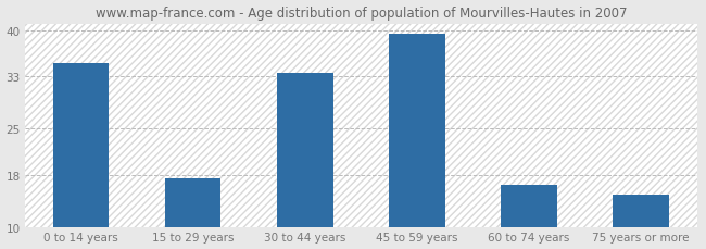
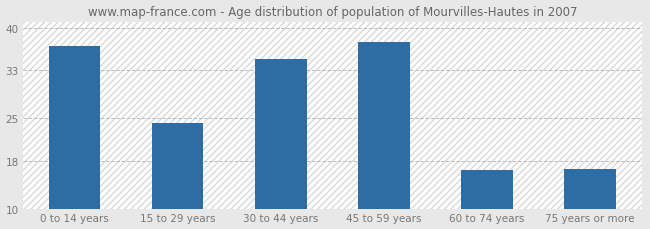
0 to 14 years: 35.0 -> 37.0
15 to 29 years: 17.5 -> 24.2
30 to 44 years: 33.5 -> 34.8
45 to 59 years: 39.5 -> 37.6
75 years or more: 15.0 -> 16.6
